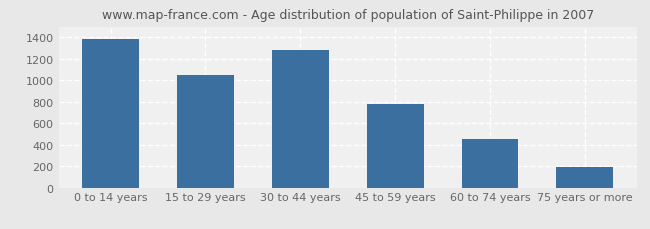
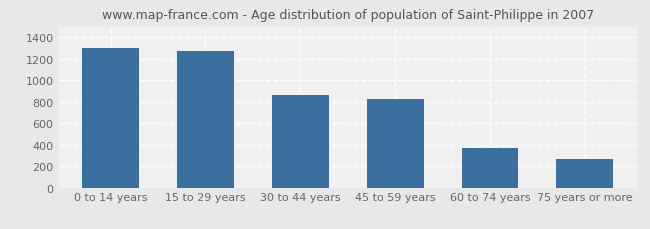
0 to 14 years: 1380 -> 1300
15 to 29 years: 1040 -> 1270
30 to 44 years: 1280 -> 860
45 to 59 years: 780 -> 830
60 to 74 years: 460 -> 370
75 years or more: 190 -> 270
